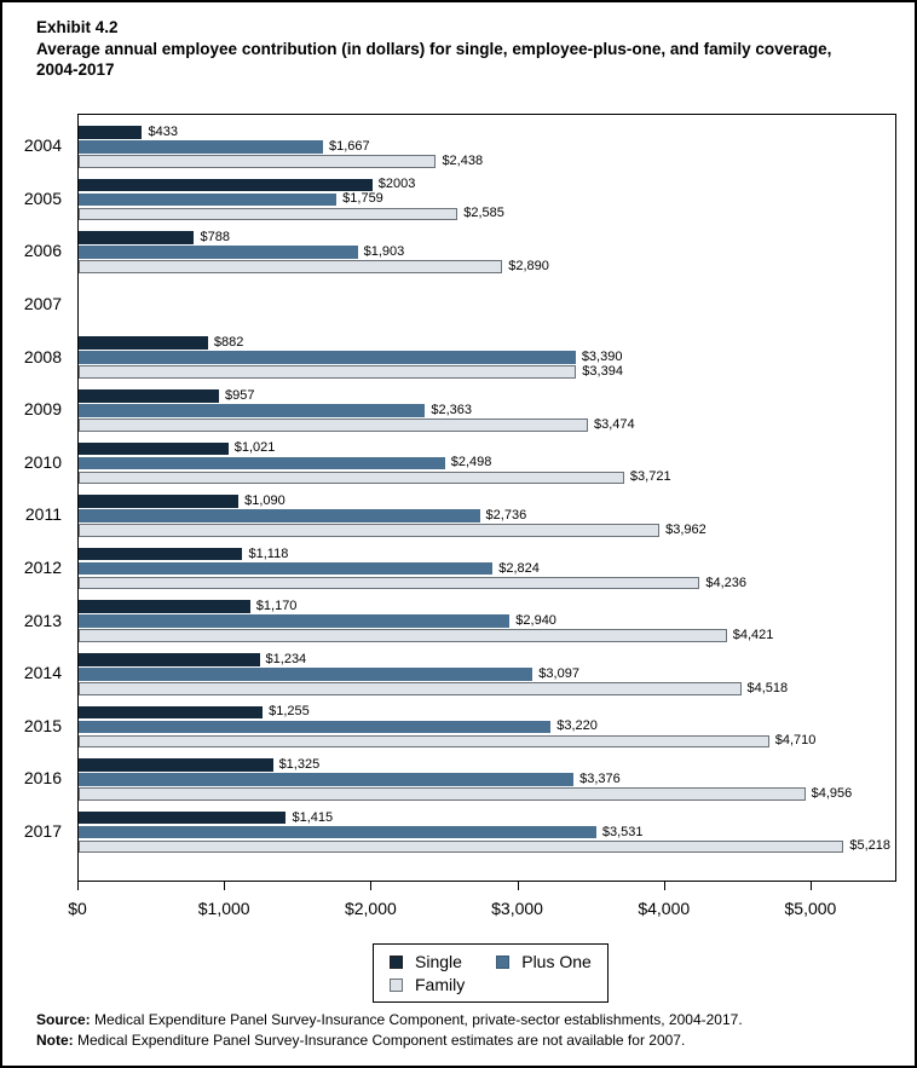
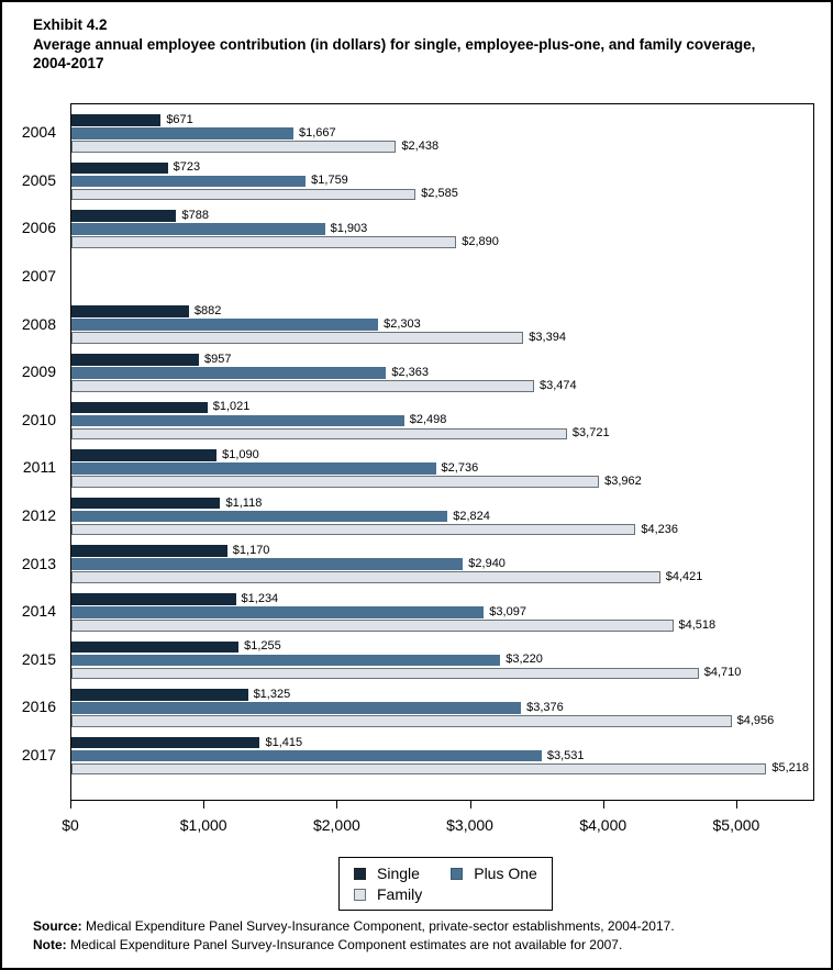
Single/2004: $433 -> $671
Single/2005: $2003 -> $723
Plus One/2008: $3,390 -> $2,303
